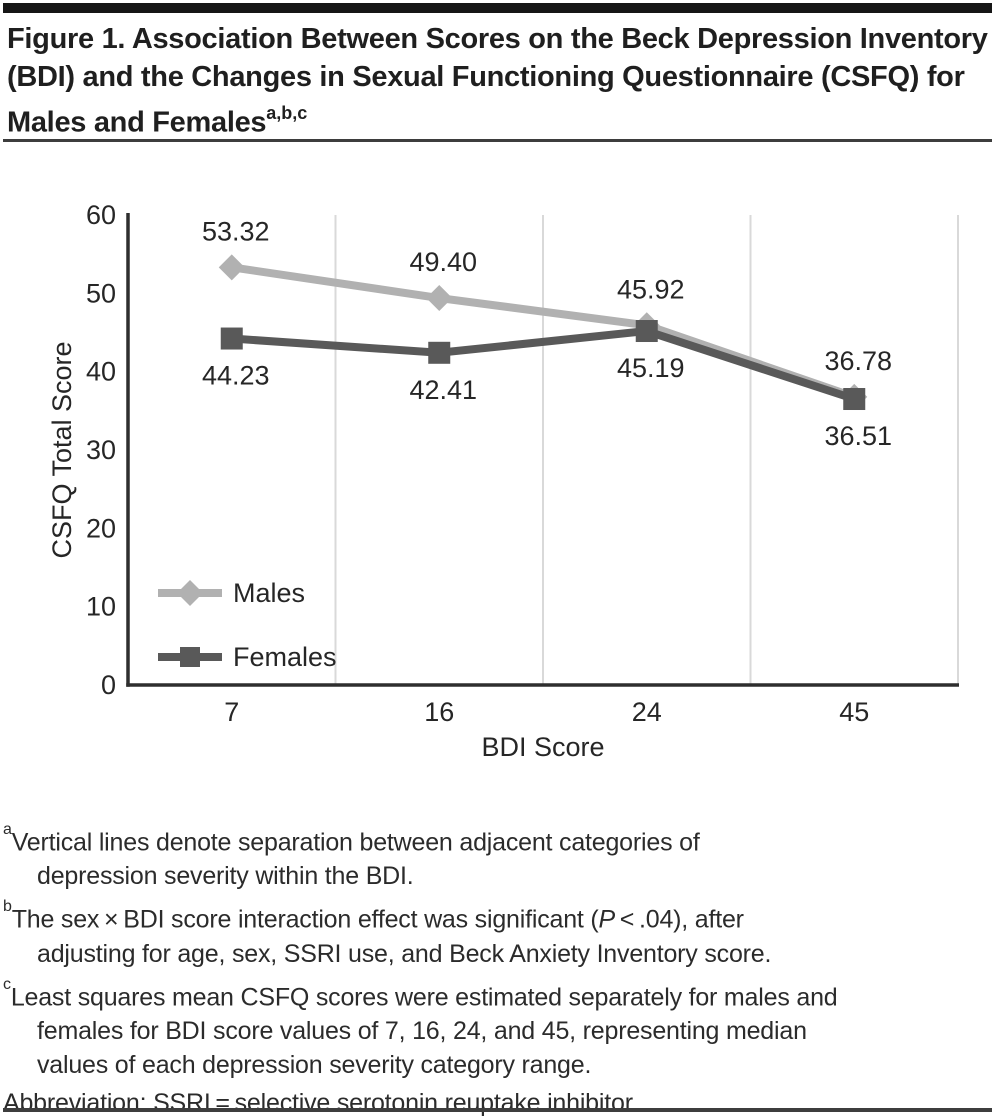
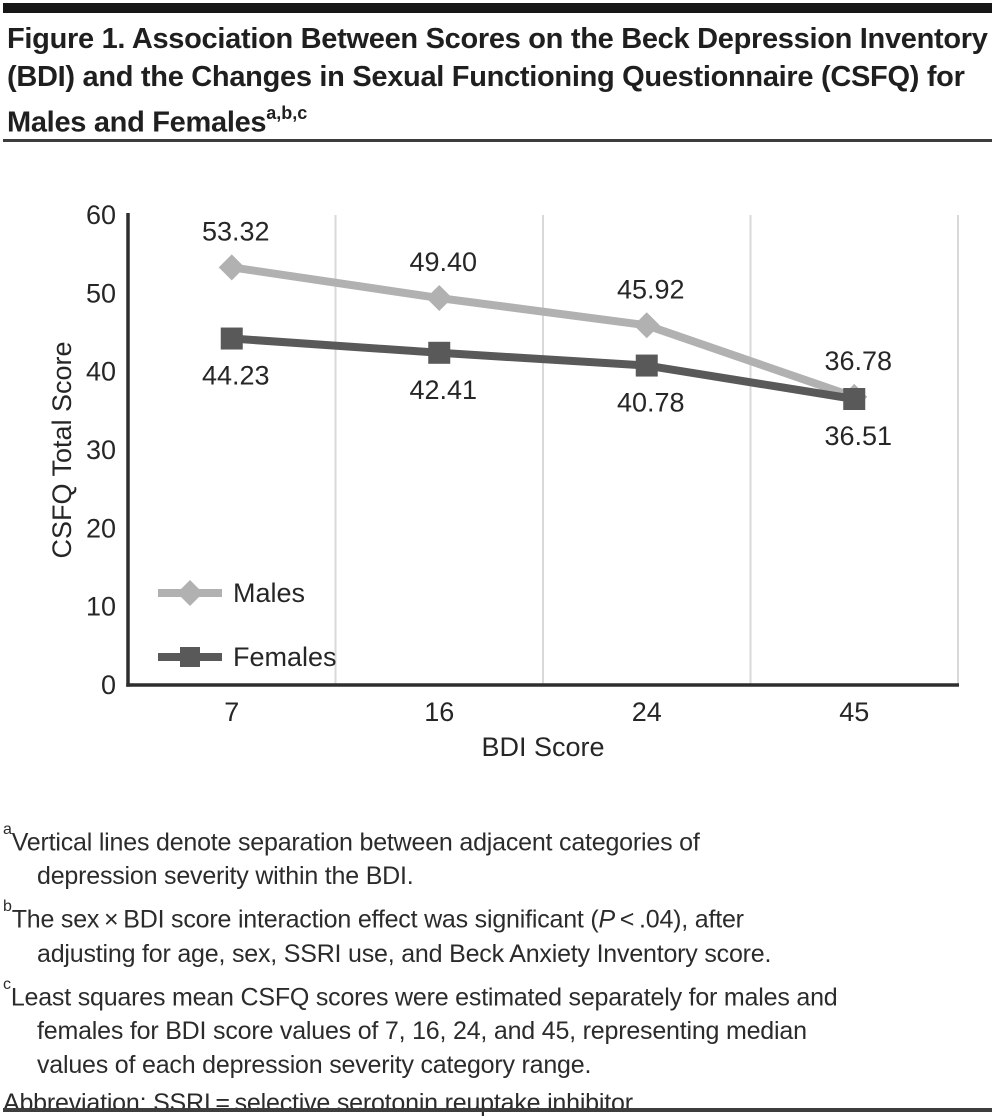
Females/24: 45.19 -> 40.78
